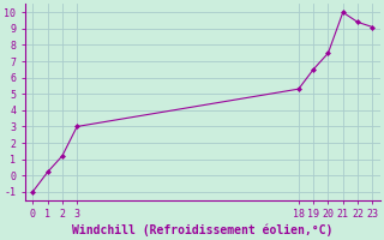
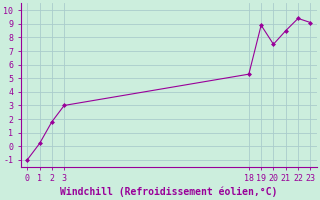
2: 1.2 -> 1.8
19: 6.5 -> 8.9
21: 10.0 -> 8.5
